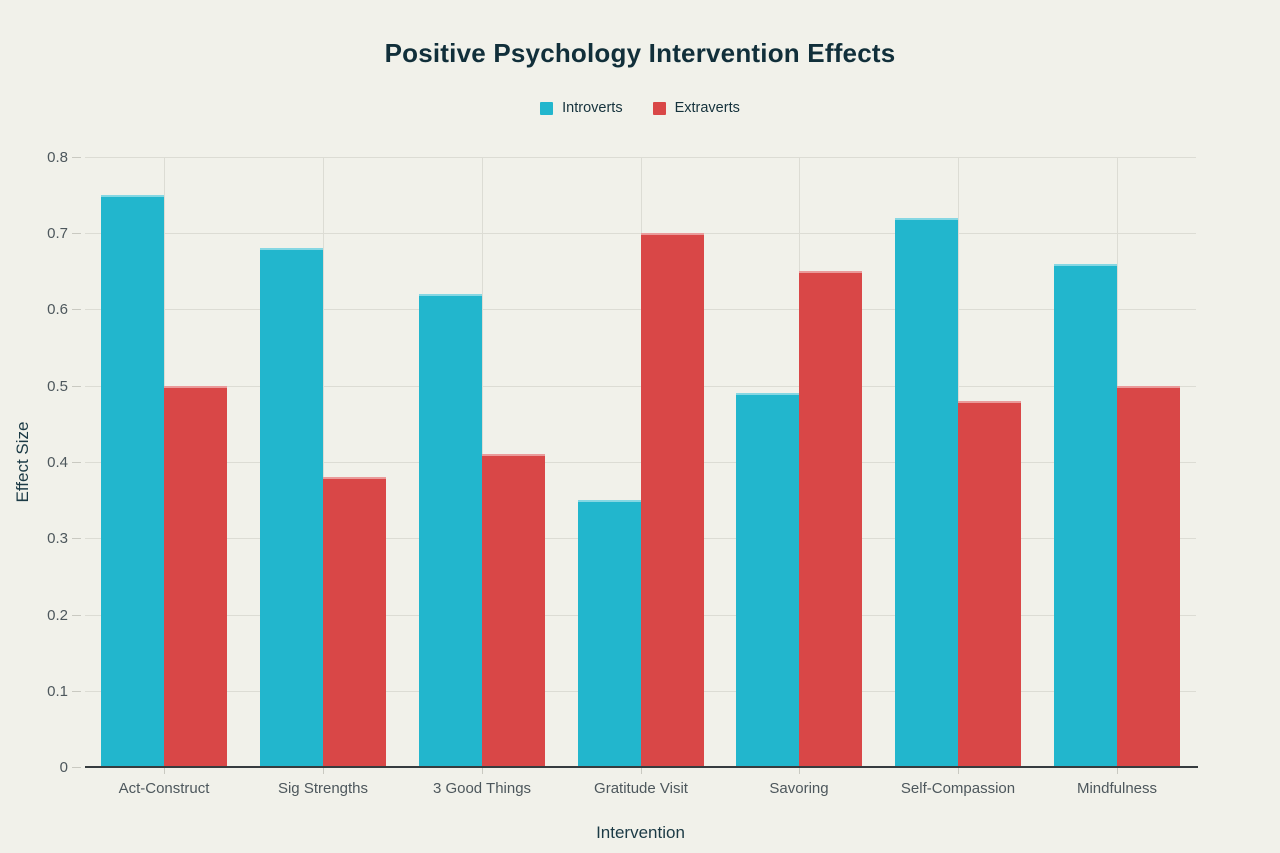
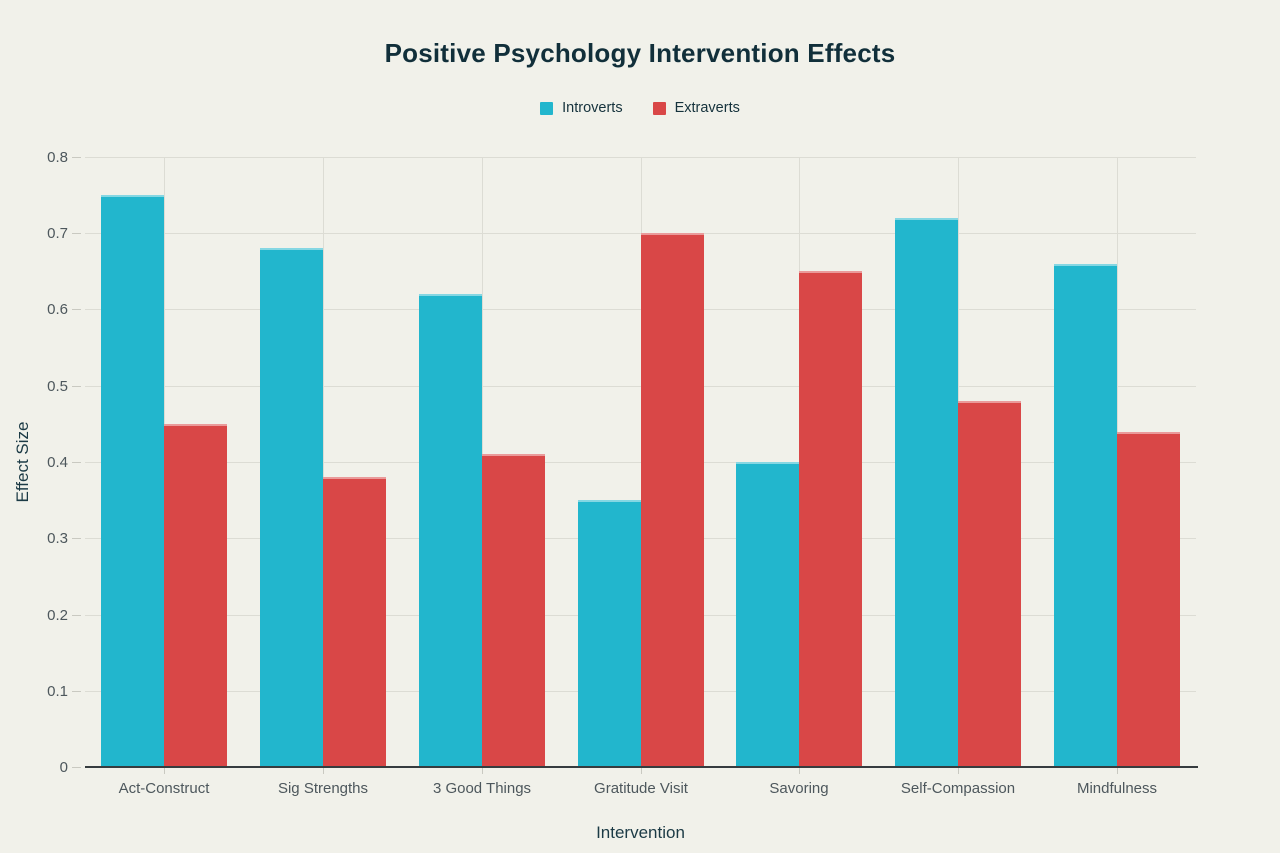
Extraverts/Act-Construct: 0.50 -> 0.45
Introverts/Savoring: 0.49 -> 0.40
Extraverts/Mindfulness: 0.50 -> 0.44
